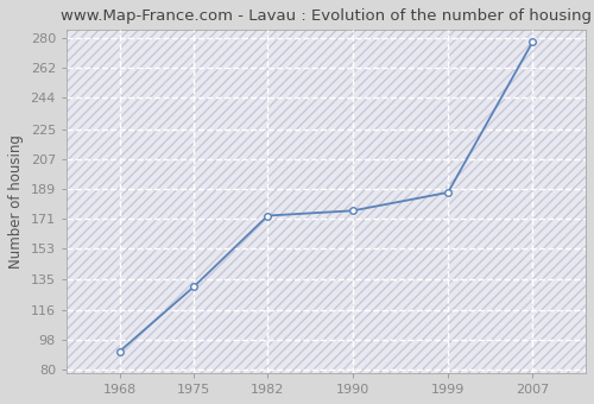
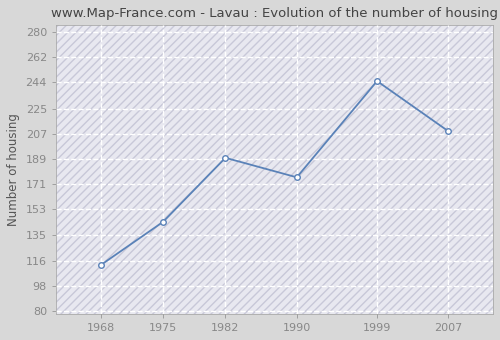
1968: 91 -> 113
1975: 130 -> 144
1982: 173 -> 190
1999: 187 -> 245
2007: 278 -> 209
